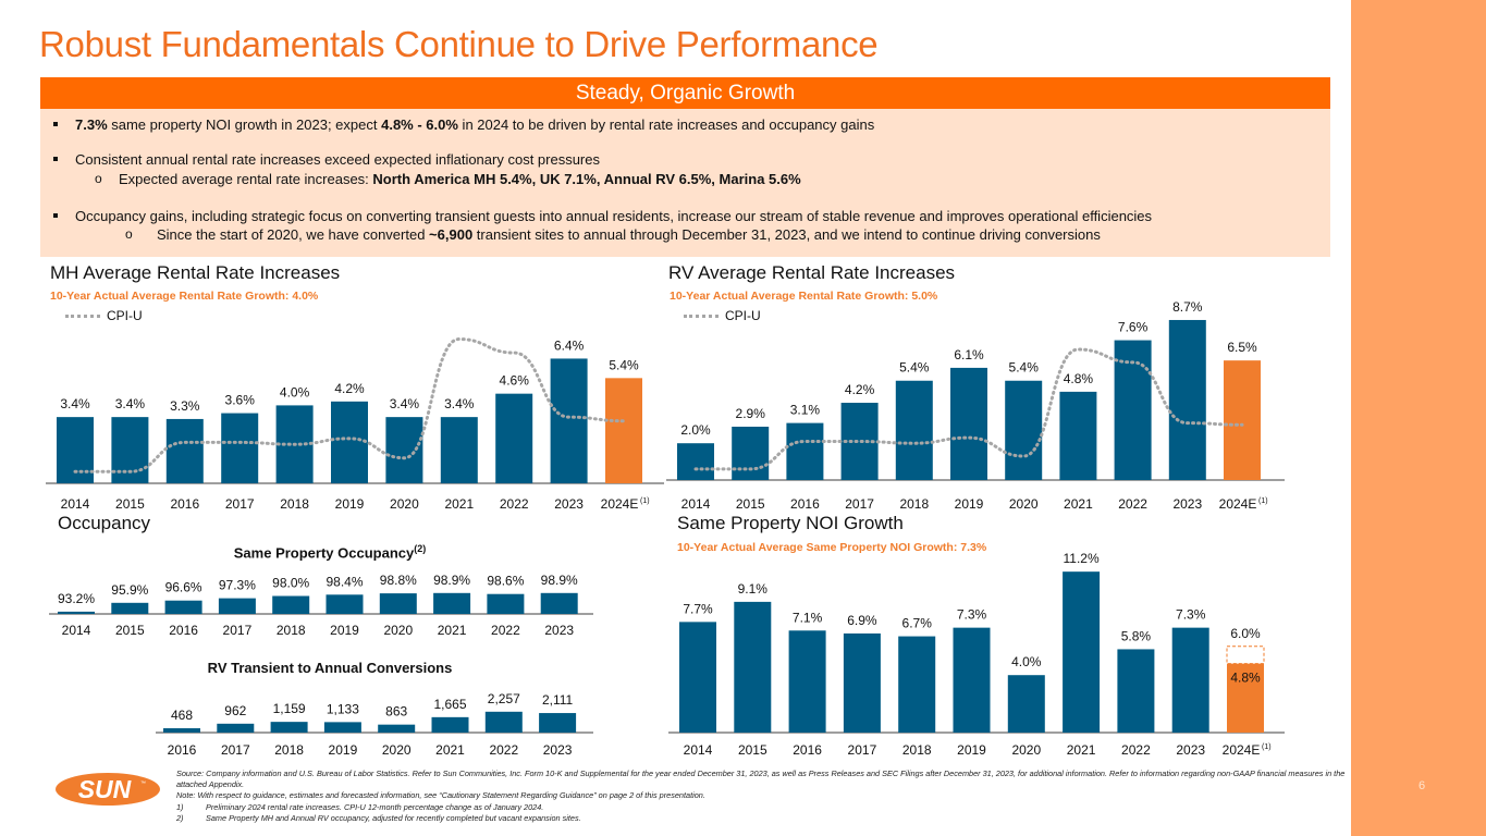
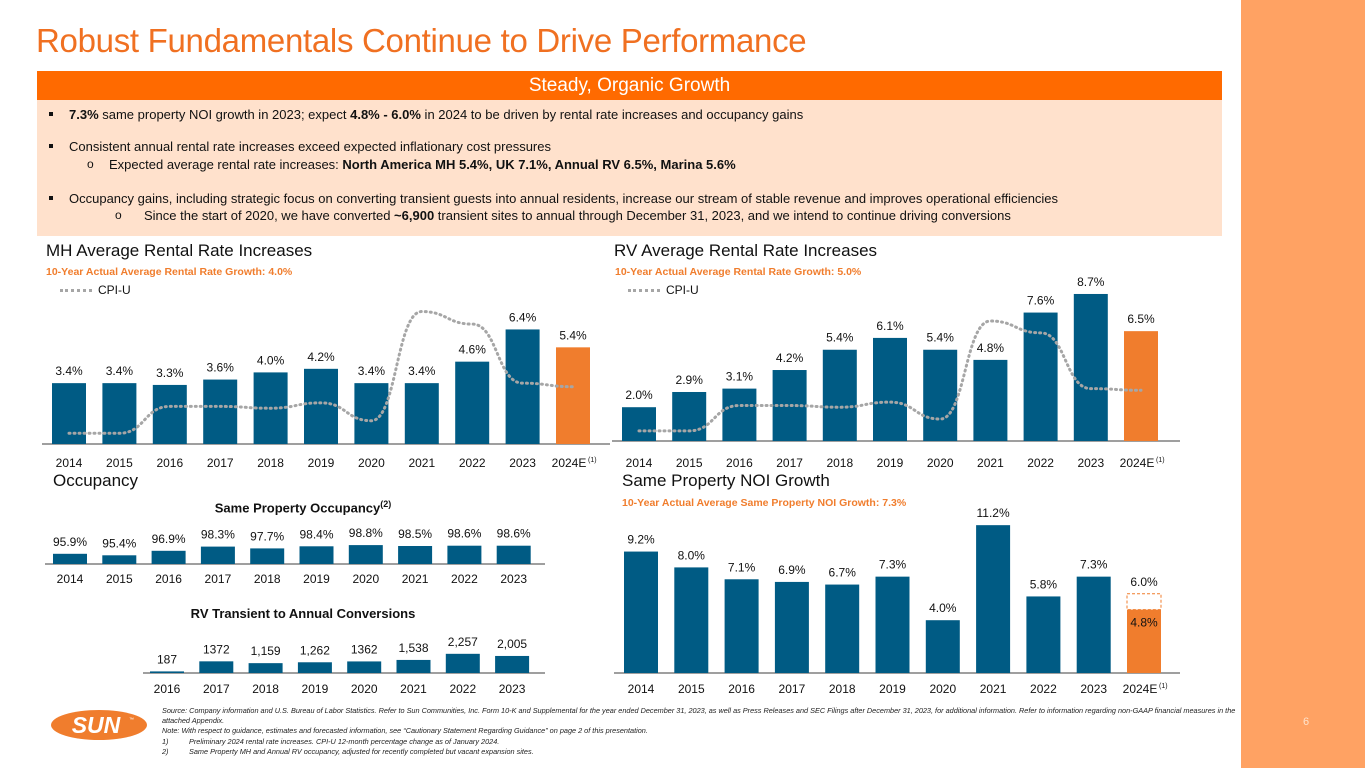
Same Property Occupancy(2)/2014: 93.2% -> 95.9%
Same Property Occupancy(2)/2015: 95.9% -> 95.4%
Same Property Occupancy(2)/2016: 96.6% -> 96.9%
Same Property Occupancy(2)/2017: 97.3% -> 98.3%
Same Property Occupancy(2)/2018: 98.0% -> 97.7%
Same Property Occupancy(2)/2021: 98.9% -> 98.5%
Same Property Occupancy(2)/2023: 98.9% -> 98.6%
RV Transient to Annual Conversions/2016: 468 -> 187
RV Transient to Annual Conversions/2017: 962 -> 1372
RV Transient to Annual Conversions/2019: 1,133 -> 1,262
RV Transient to Annual Conversions/2020: 863 -> 1362
RV Transient to Annual Conversions/2021: 1,665 -> 1,538
RV Transient to Annual Conversions/2023: 2,111 -> 2,005
Same Property NOI Growth/2014: 7.7% -> 9.2%
Same Property NOI Growth/2015: 9.1% -> 8.0%
